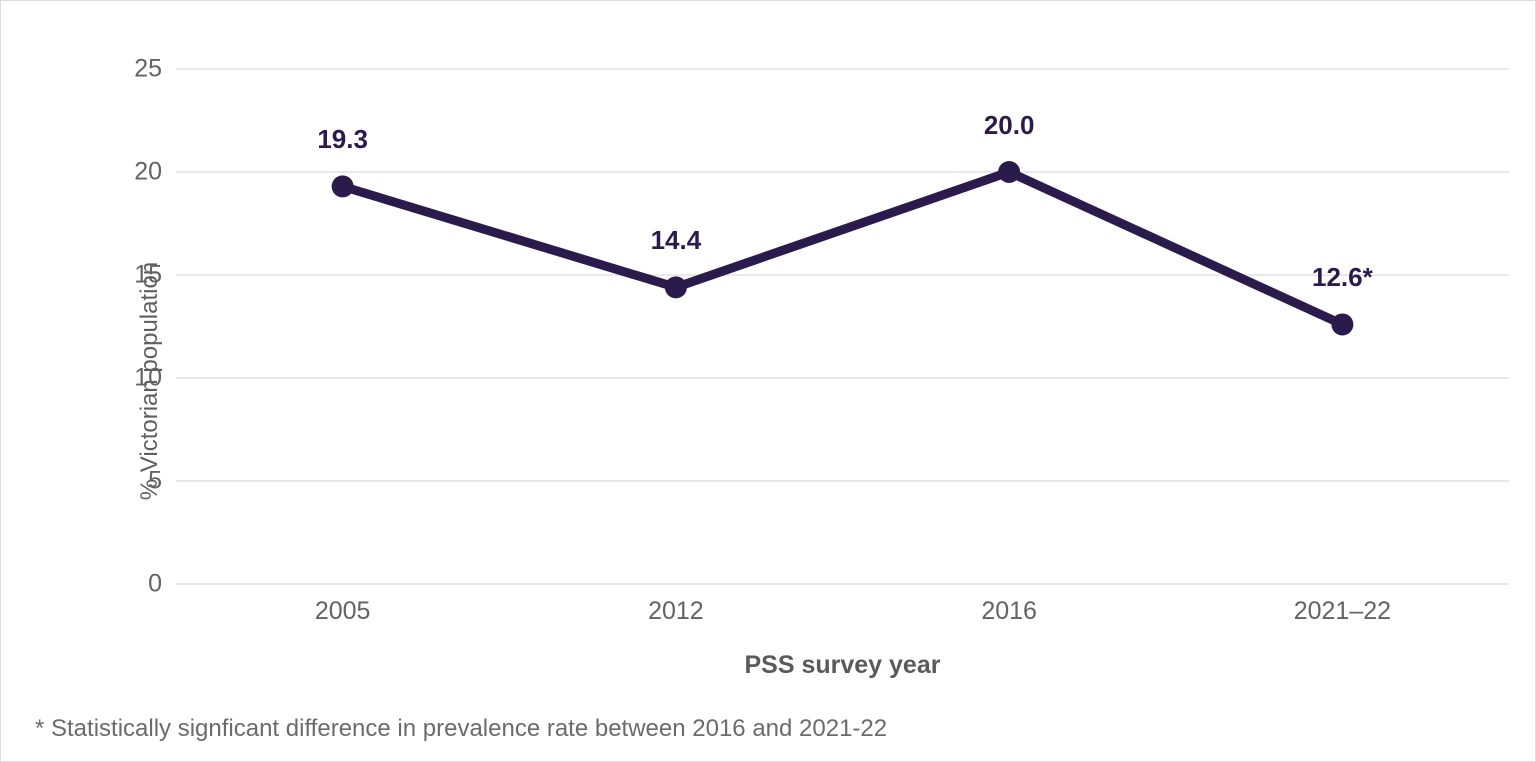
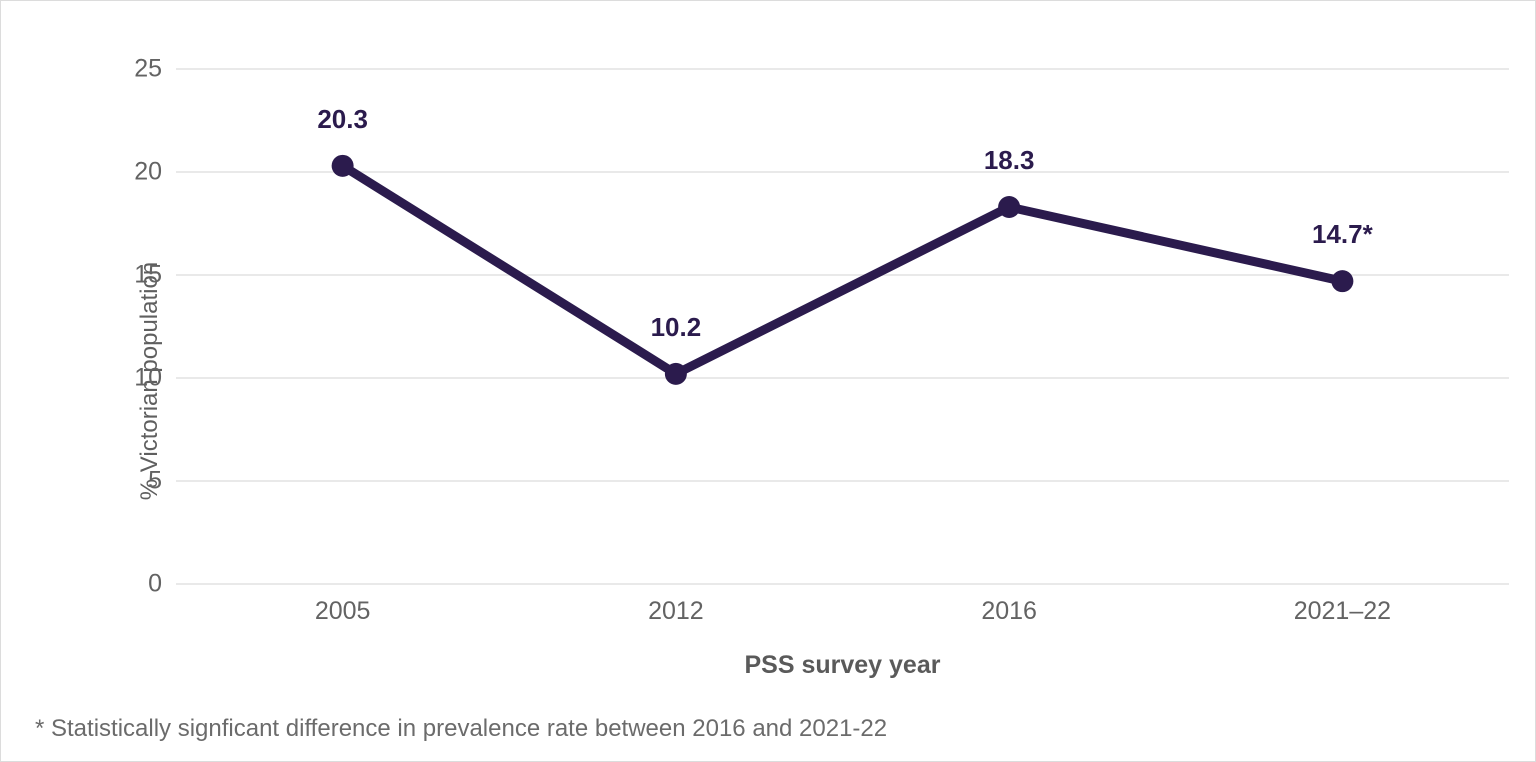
2005: 19.3 -> 20.3
2012: 14.4 -> 10.2
2016: 20.0 -> 18.3
2021–22: 12.6 -> 14.7
